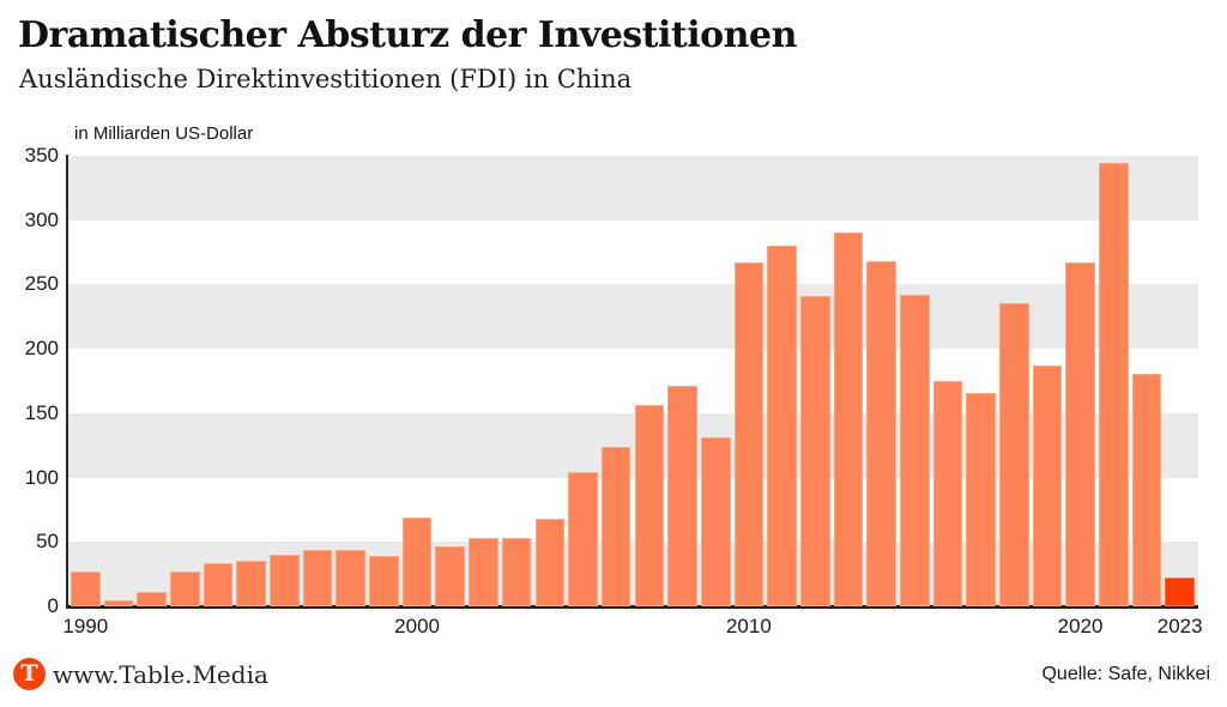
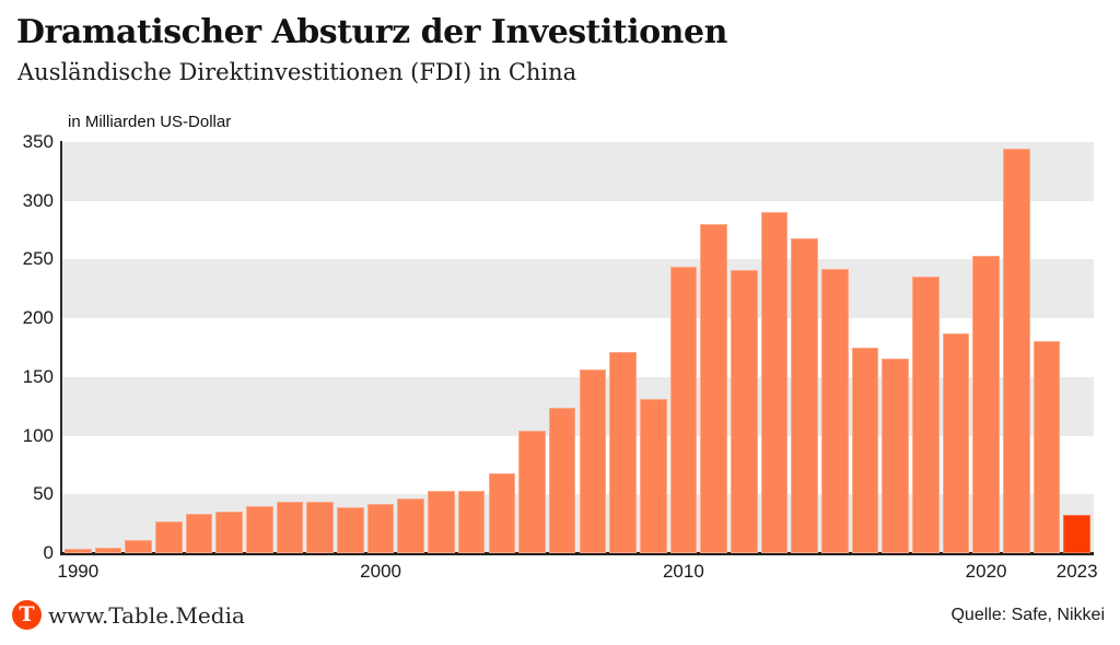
1990: 27 -> 4
2000: 69 -> 42
2010: 267 -> 244
2020: 267 -> 253
2023: 22 -> 33
